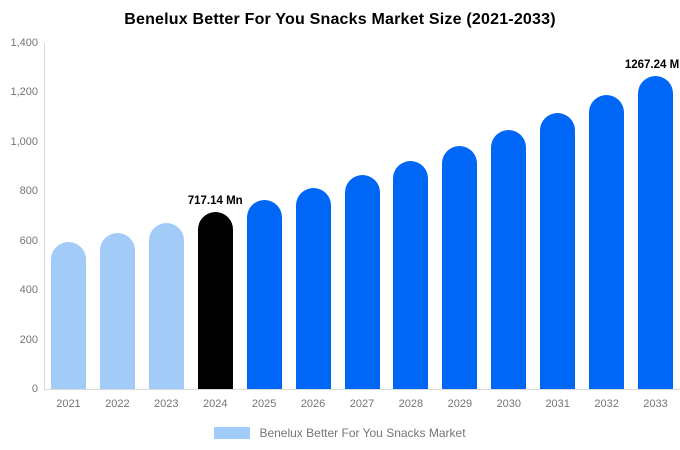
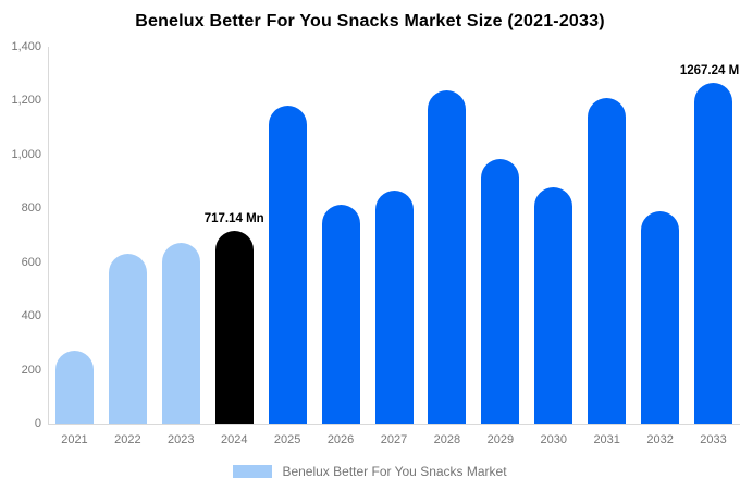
2021: 590 -> 270
2025: 760 -> 1180
2028: 920 -> 1240
2030: 1050 -> 880
2031: 1120 -> 1210
2032: 1190 -> 790
